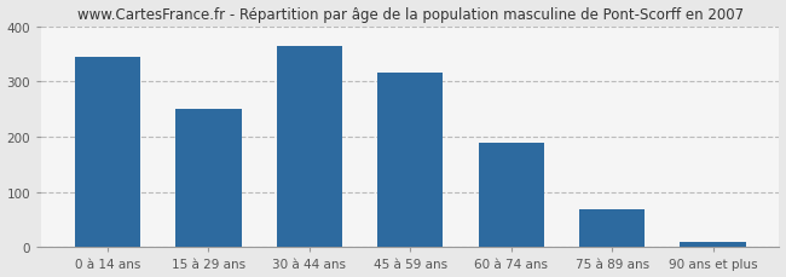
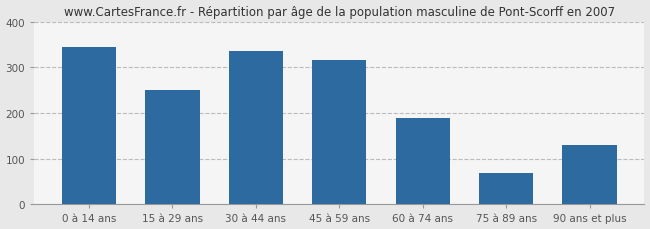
30 à 44 ans: 365 -> 335
90 ans et plus: 10 -> 130
